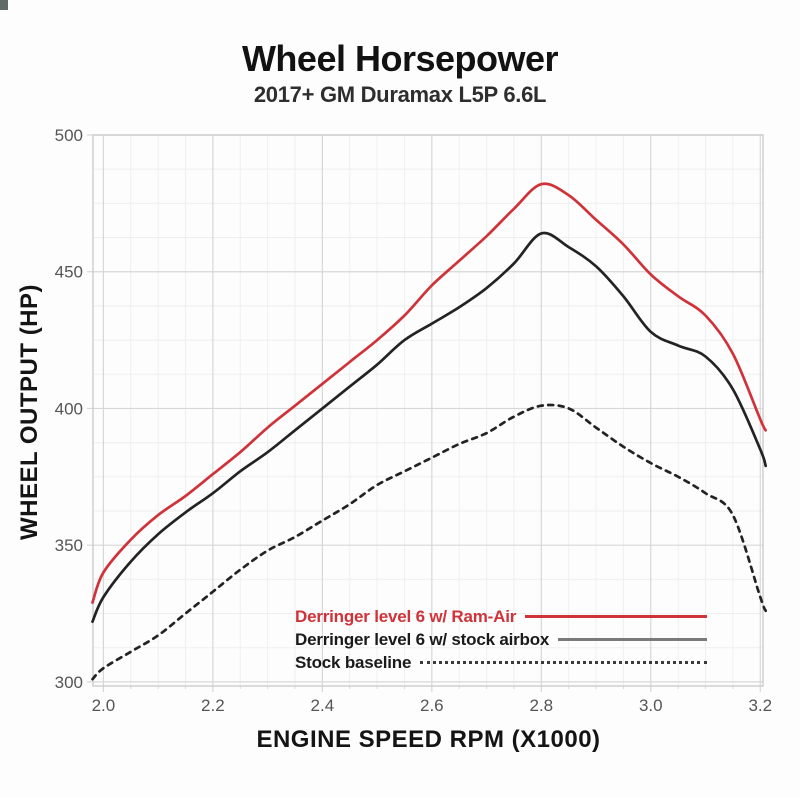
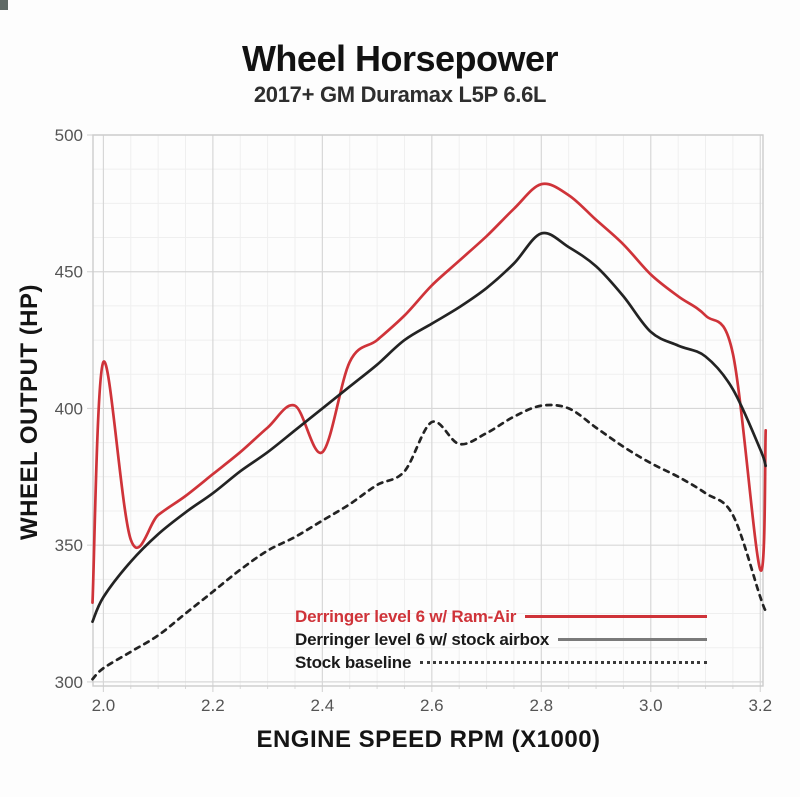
Derringer level 6 w/ Ram-Air/2.0: 340 -> 417
Derringer level 6 w/ Ram-Air/2.4: 409 -> 384
Stock baseline/2.6: 382 -> 395
Derringer level 6 w/ Ram-Air/3.2: 396 -> 341
